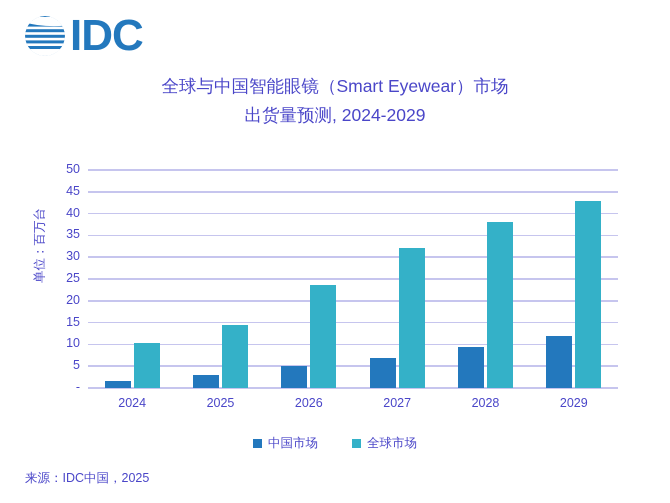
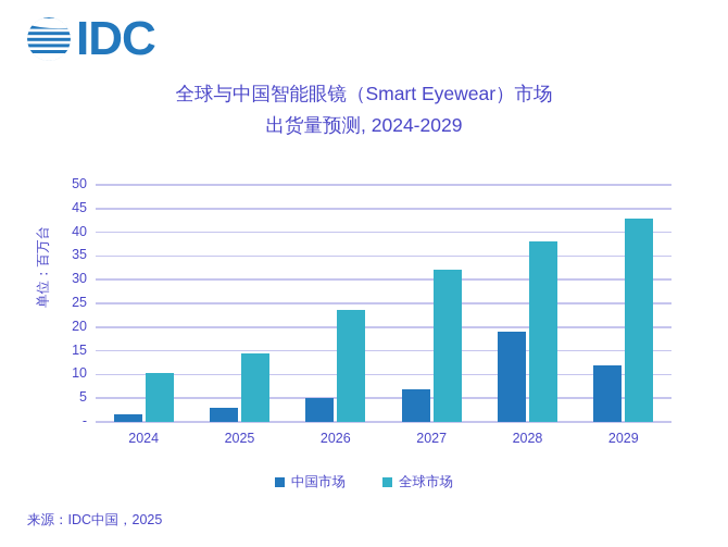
中国市场/2028: 9 -> 19
